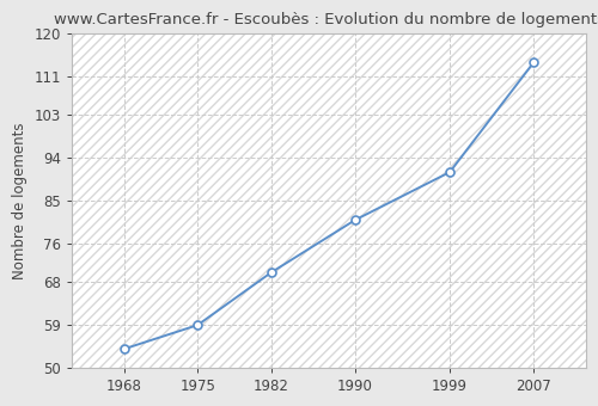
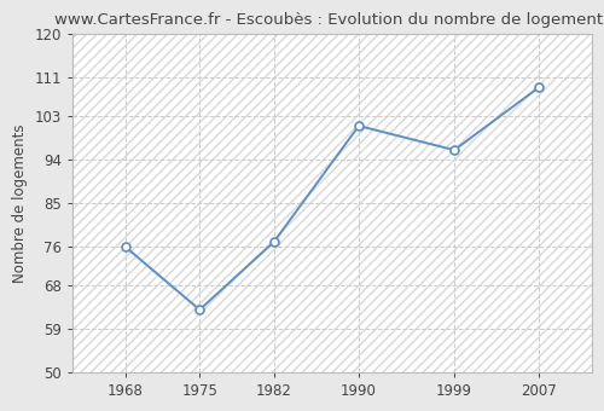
1968: 54 -> 76
1975: 59 -> 63
1982: 70 -> 77
1990: 81 -> 101
1999: 91 -> 96
2007: 114 -> 109
